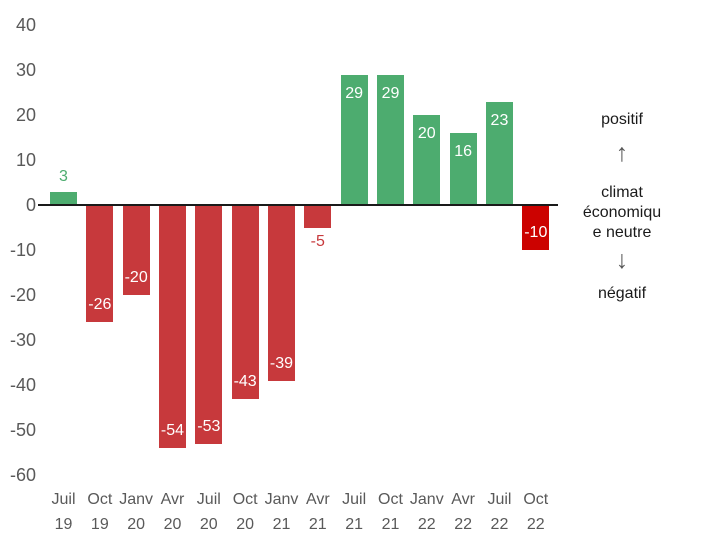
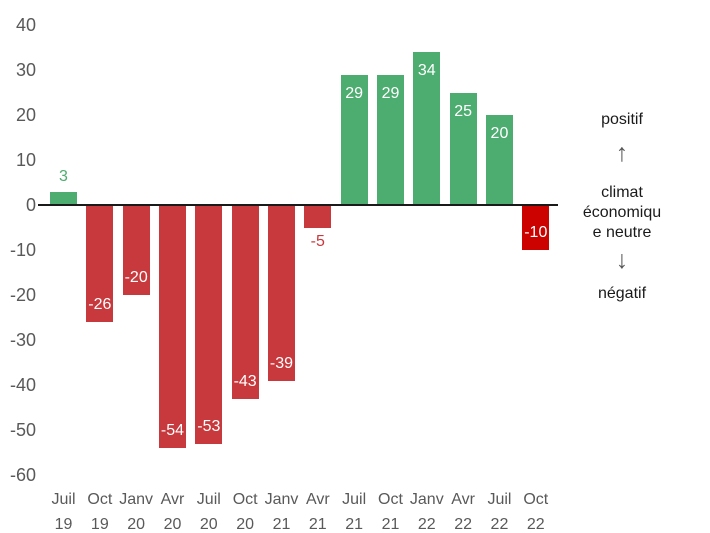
Janv 22: 20 -> 34
Avr 22: 16 -> 25
Juil 22: 23 -> 20
